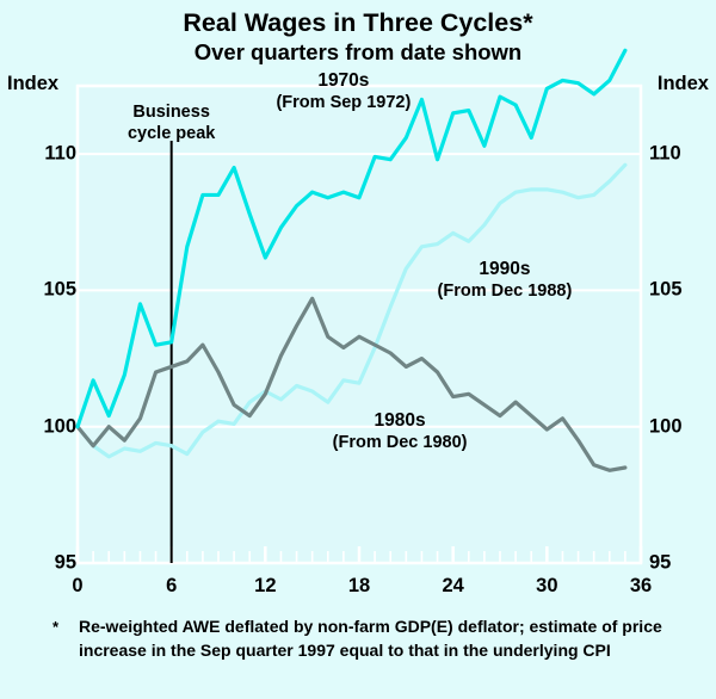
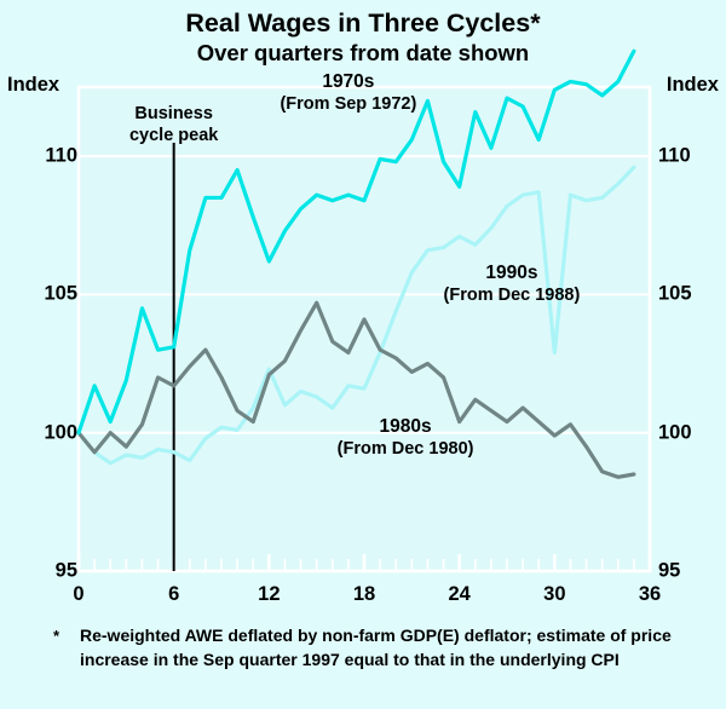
1980s/6: 102.2 -> 101.7
1980s/12: 101.2 -> 102.1
1990s/12: 101.3 -> 102.3
1980s/18: 103.3 -> 104.1
1970s/24: 111.5 -> 108.9
1980s/24: 101.1 -> 100.4
1990s/30: 108.7 -> 102.9
